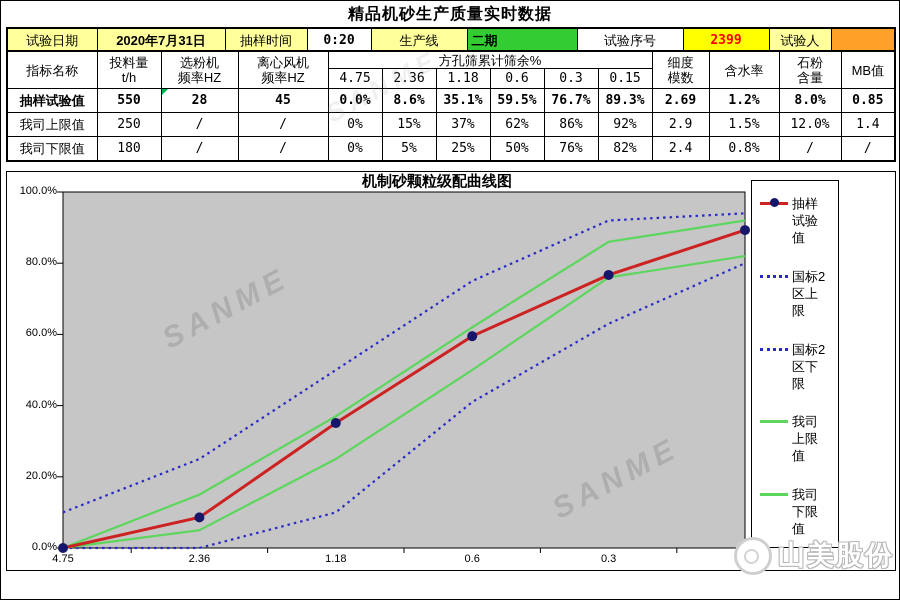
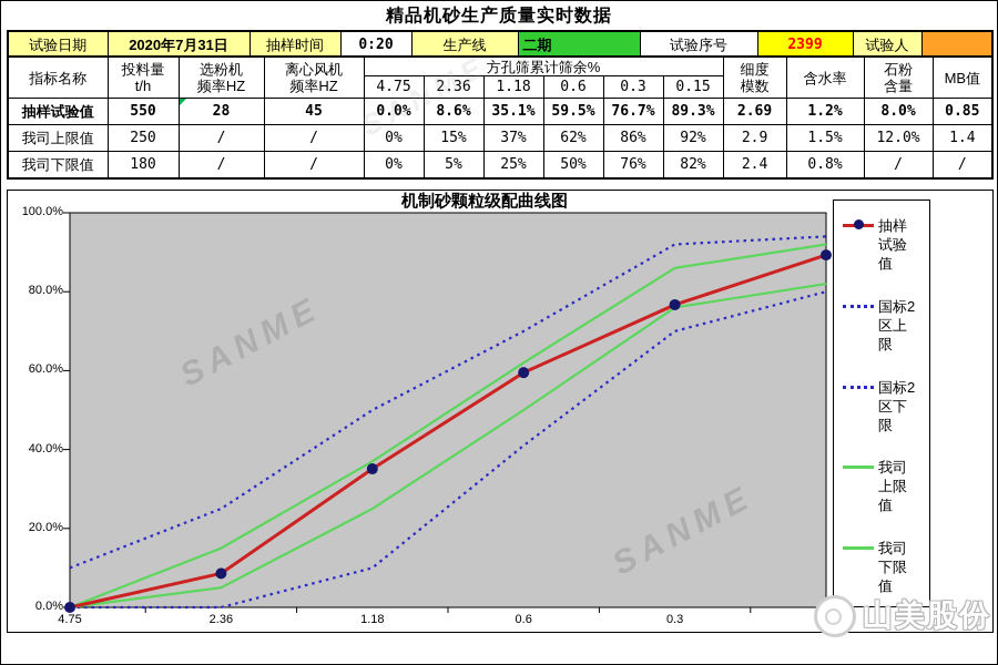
国标2区上限/0.6: 75% -> 70%
国标2区下限/0.3: 63% -> 70%
